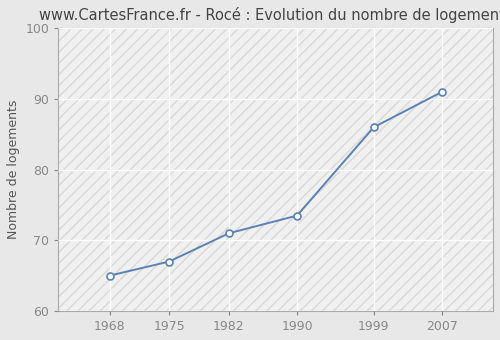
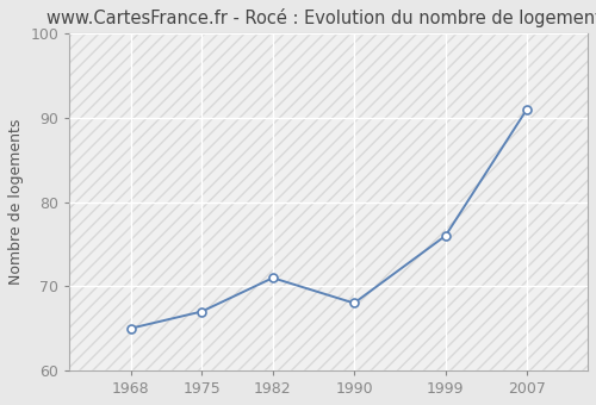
1990: 73.5 -> 68.0
1999: 86.0 -> 76.0
